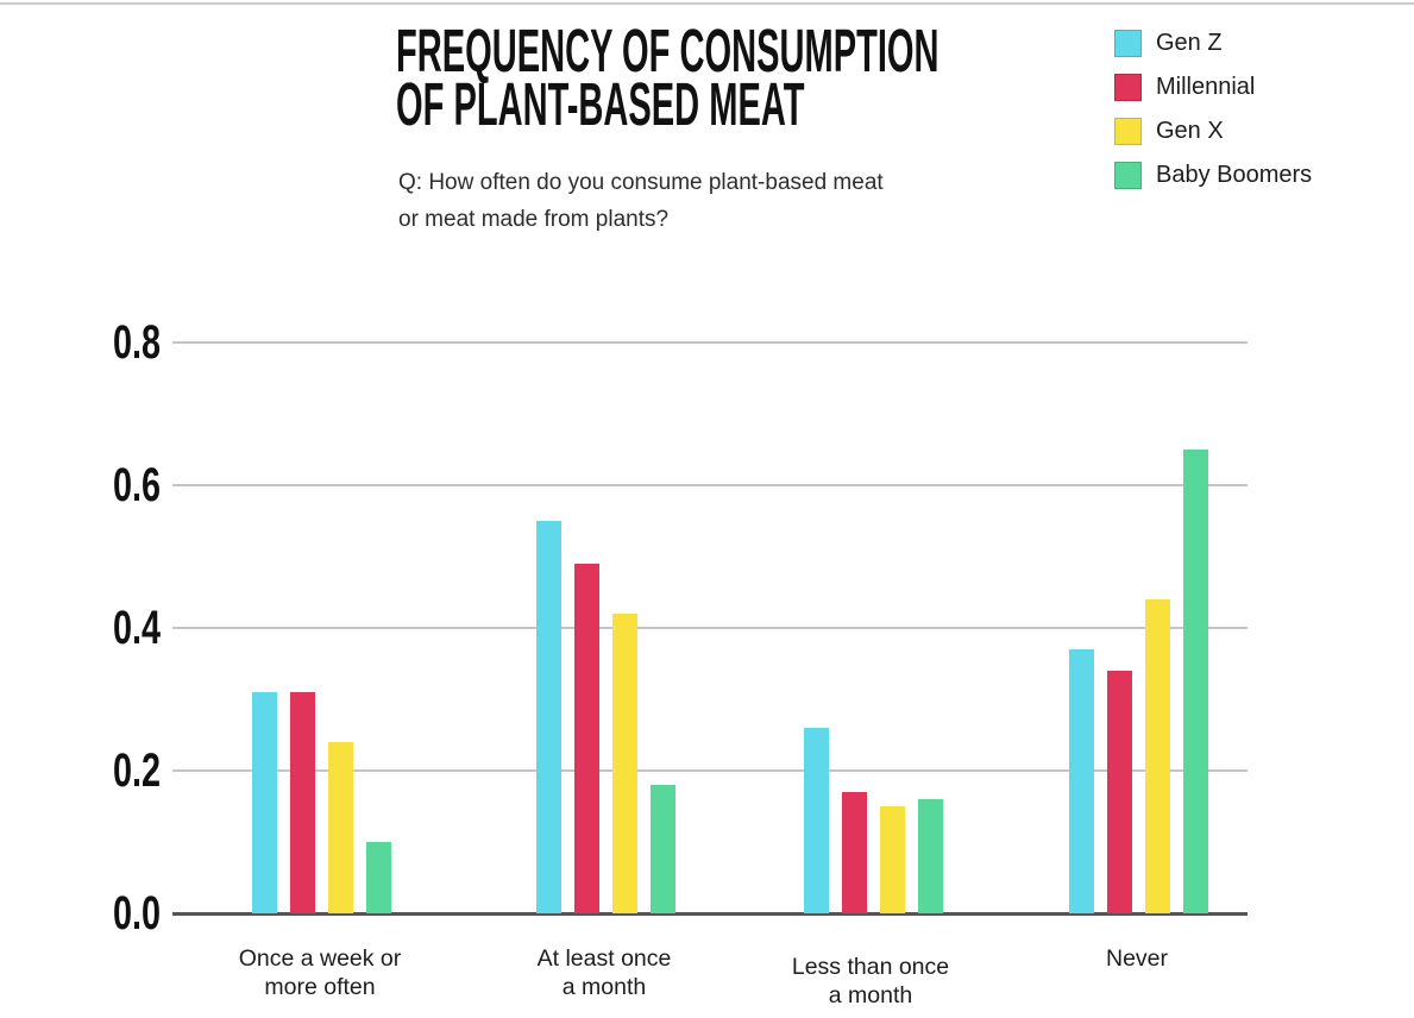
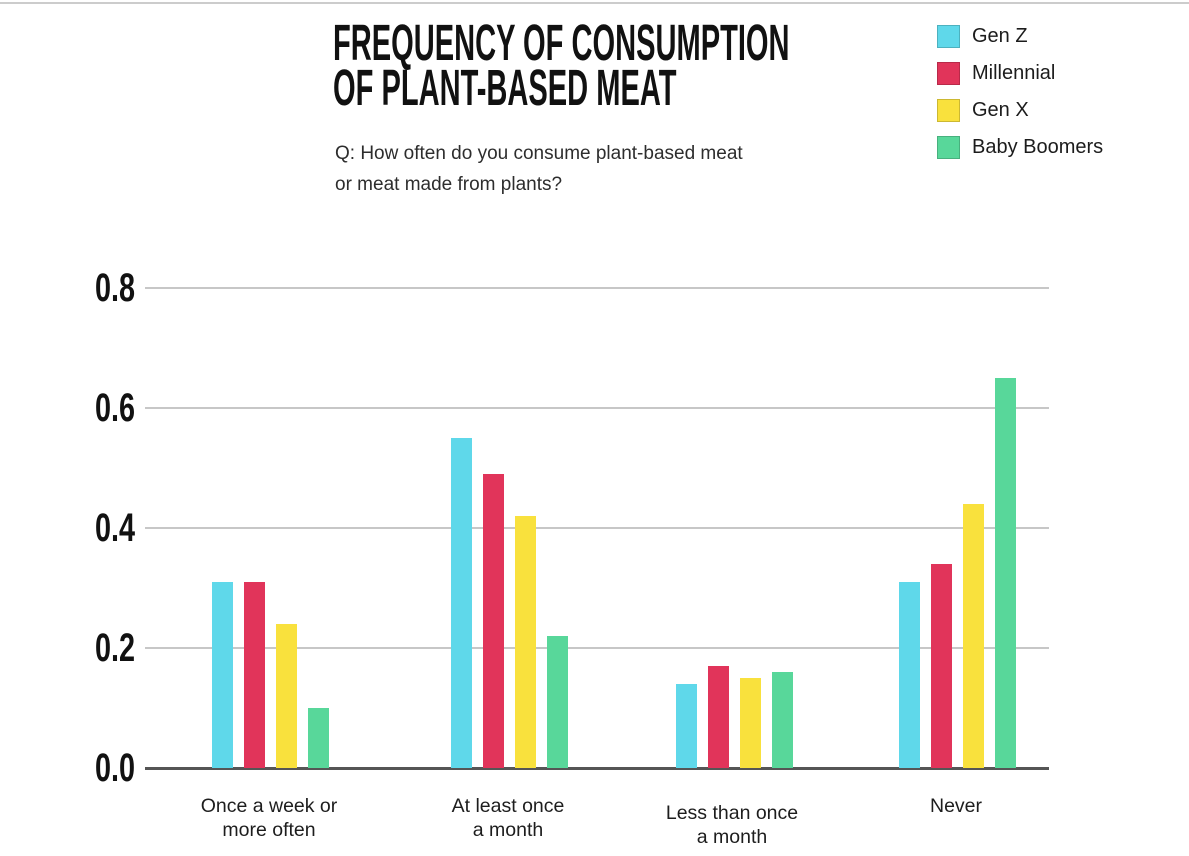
Baby Boomers/At least once a month: 0.18 -> 0.22
Gen Z/Less than once a month: 0.26 -> 0.14
Gen Z/Never: 0.37 -> 0.31
